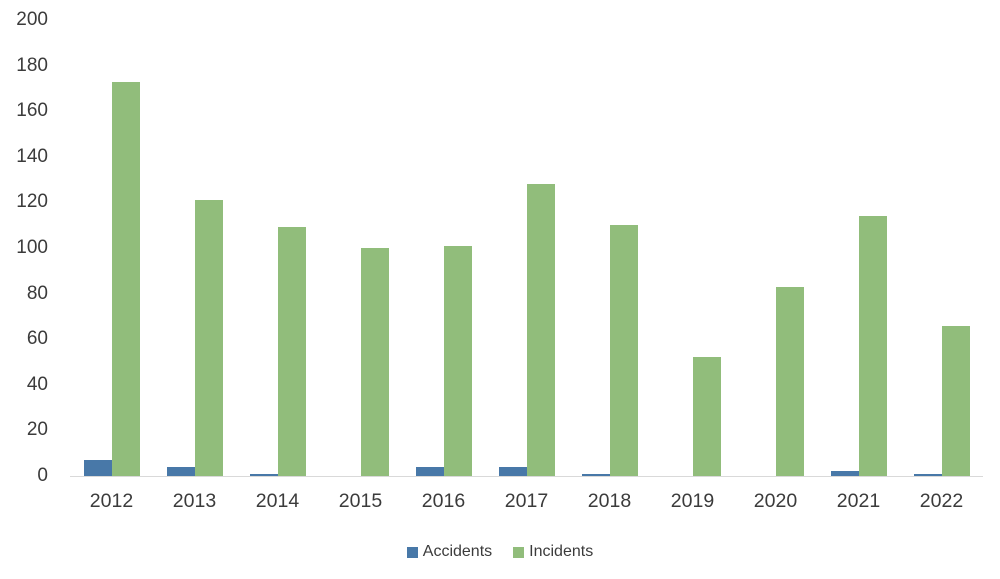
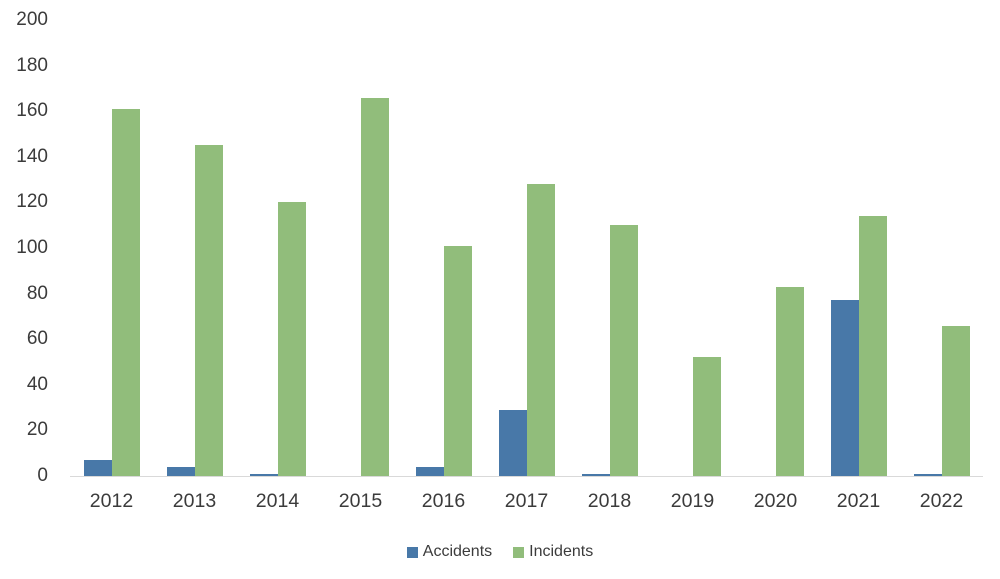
Incidents/2012: 173 -> 161
Incidents/2013: 121 -> 145
Incidents/2014: 109 -> 120
Incidents/2015: 100 -> 166
Accidents/2017: 4 -> 29
Accidents/2021: 2 -> 77
